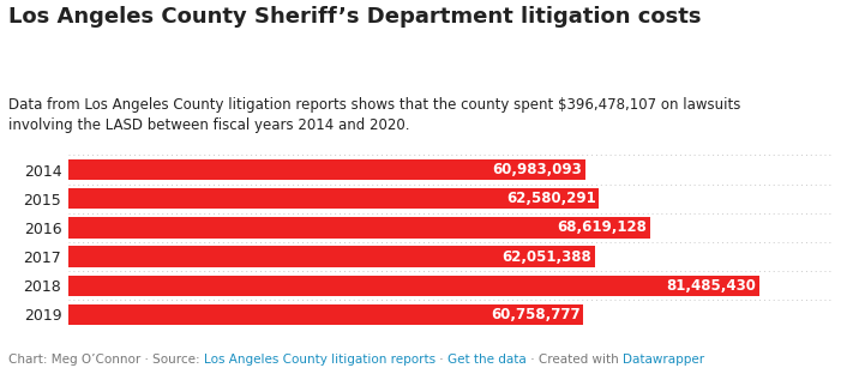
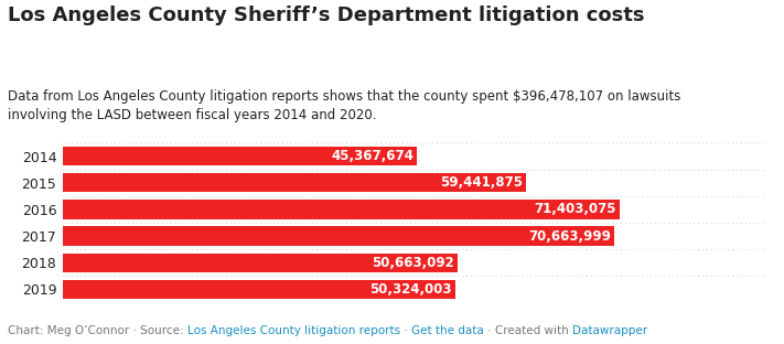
2014: 60,983,093 -> 45,367,674
2015: 62,580,291 -> 59,441,875
2016: 68,619,128 -> 71,403,075
2017: 62,051,388 -> 70,663,999
2018: 81,485,430 -> 50,663,092
2019: 60,758,777 -> 50,324,003
